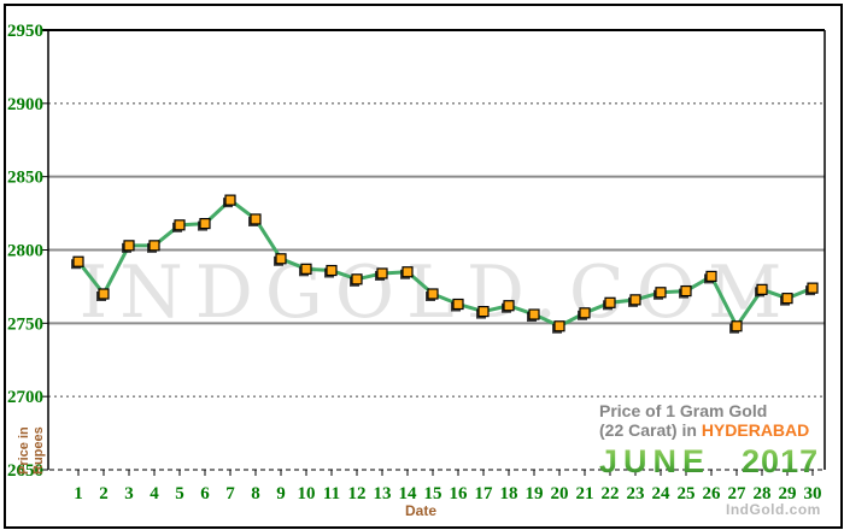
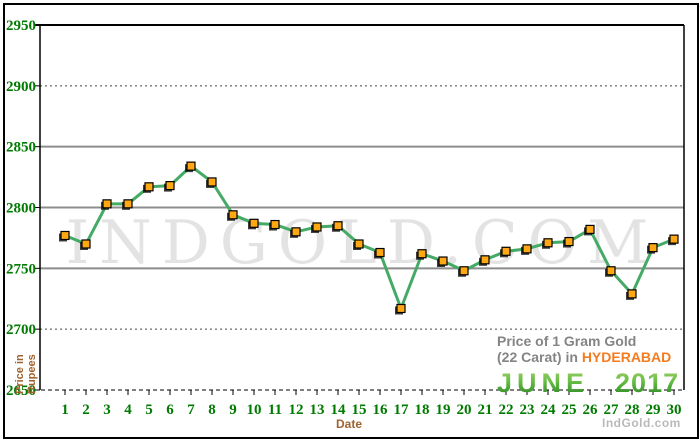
1: 2792 -> 2777
17: 2758 -> 2717
28: 2773 -> 2729
